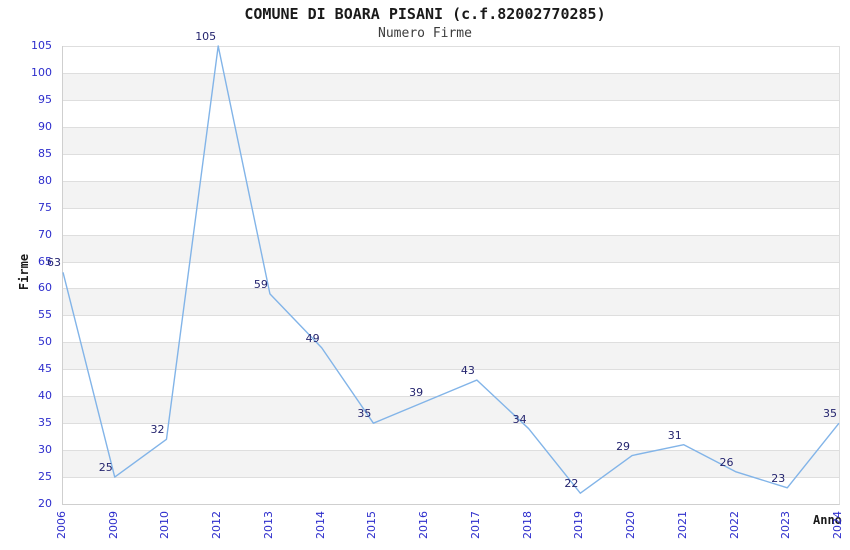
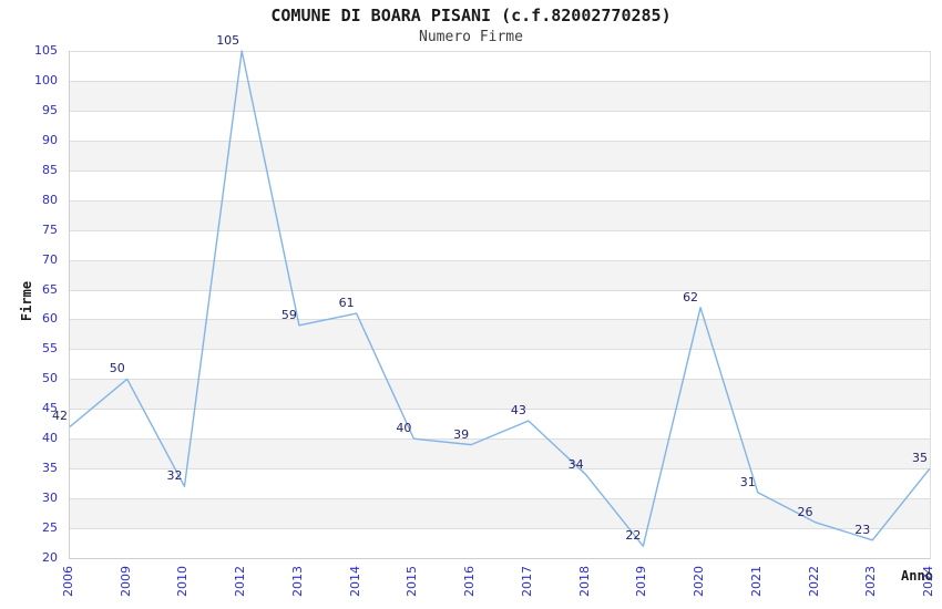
2006: 63 -> 42
2009: 25 -> 50
2014: 49 -> 61
2015: 35 -> 40
2020: 29 -> 62
